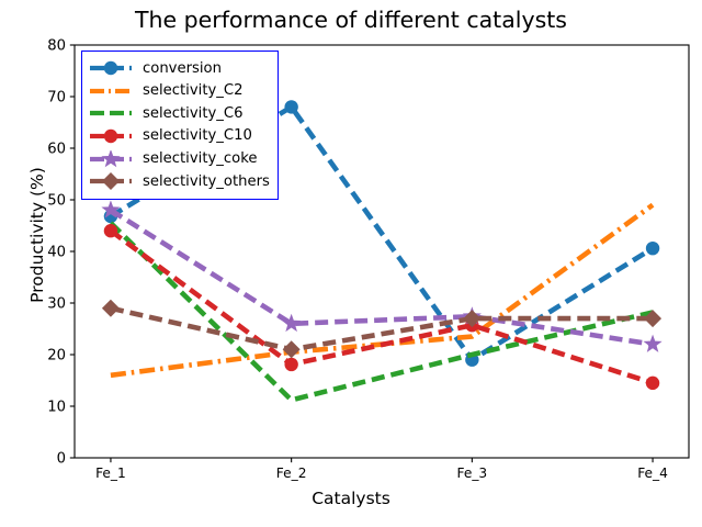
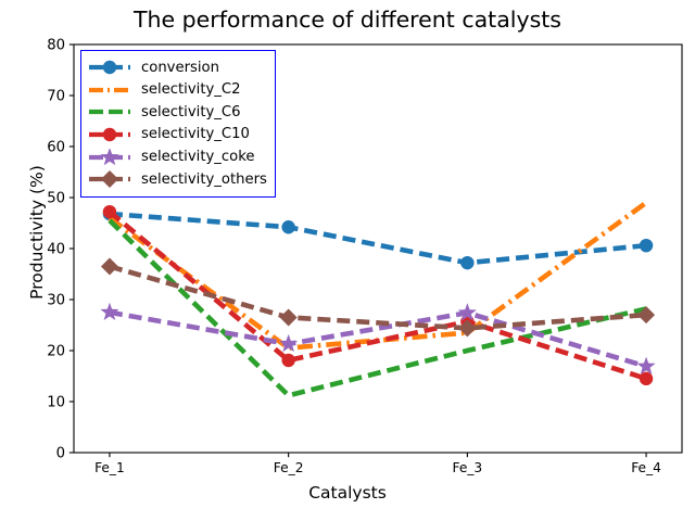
selectivity_C2/Fe_1: 16 -> 46
selectivity_C10/Fe_1: 44 -> 47
selectivity_coke/Fe_1: 48 -> 28
selectivity_others/Fe_1: 29 -> 36
conversion/Fe_2: 68 -> 44
selectivity_coke/Fe_2: 26 -> 21
selectivity_others/Fe_2: 21 -> 26
conversion/Fe_3: 19 -> 37
selectivity_others/Fe_3: 27 -> 24
selectivity_coke/Fe_4: 22 -> 17
